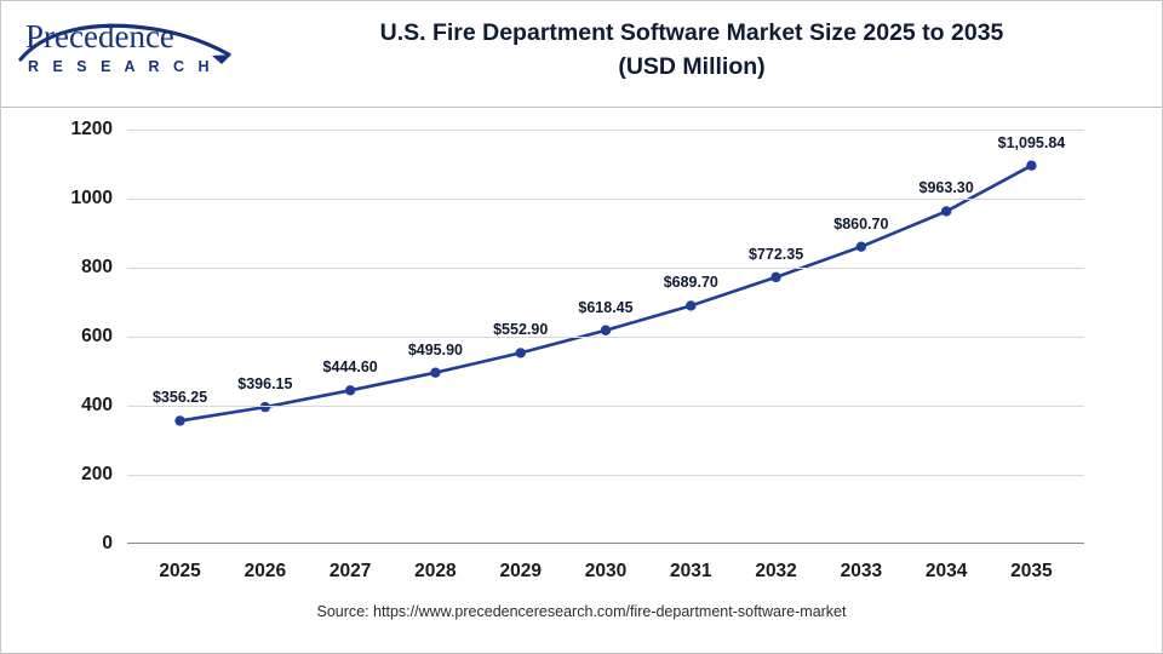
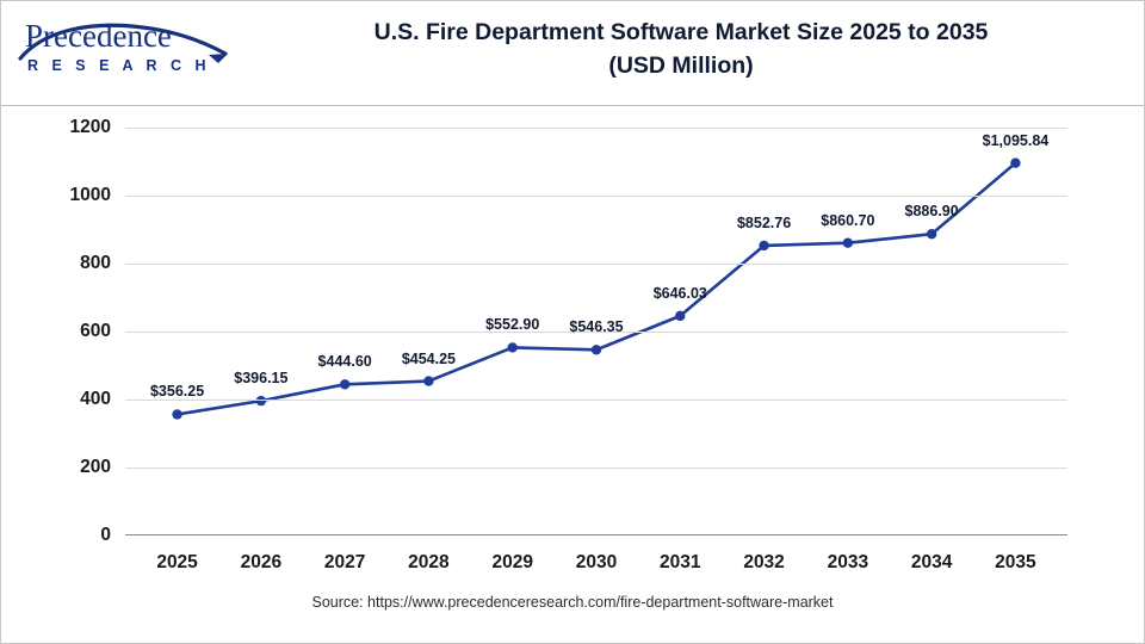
2028: $495.90 -> $454.25
2030: $618.45 -> $546.35
2031: $689.70 -> $646.03
2032: $772.35 -> $852.76
2034: $963.30 -> $886.90
